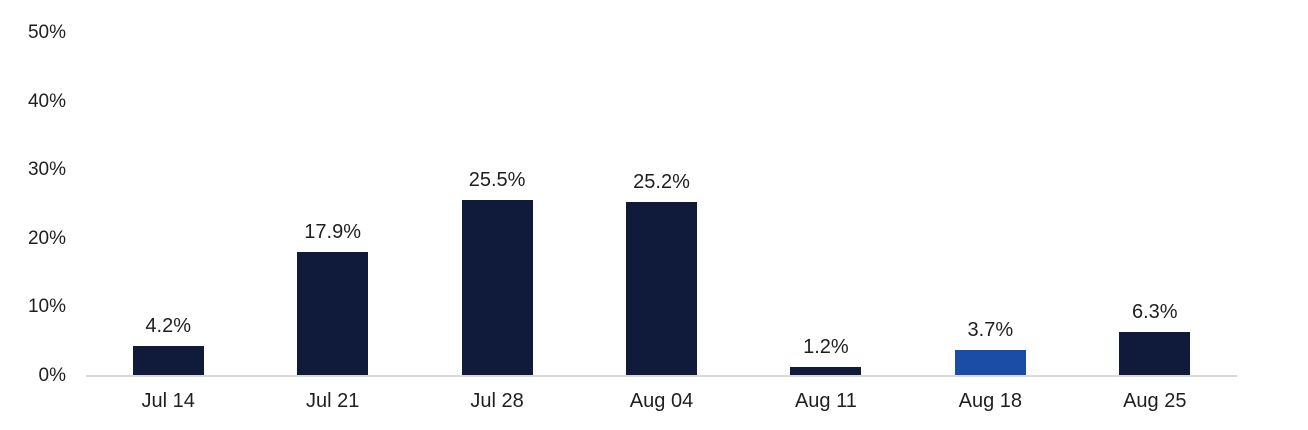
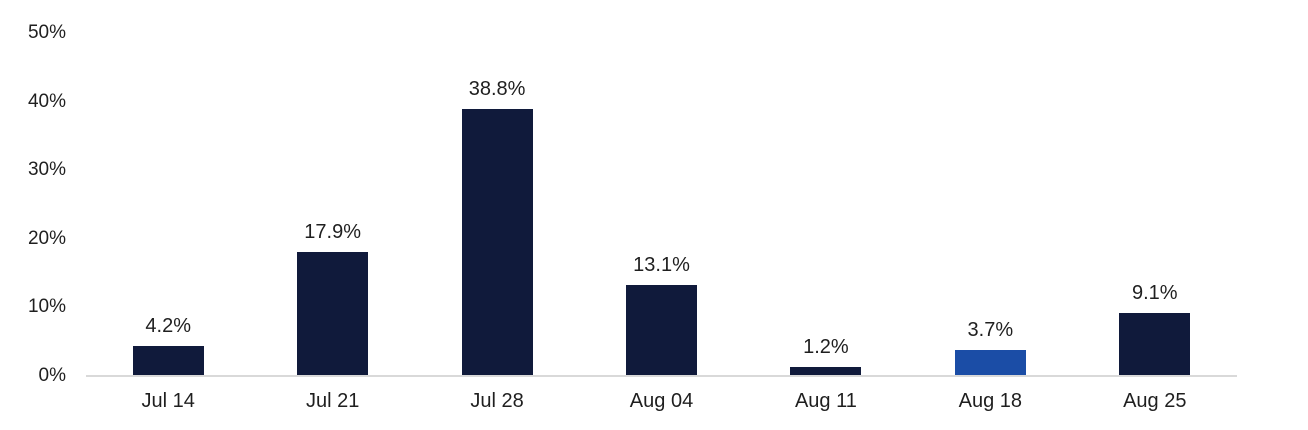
Jul 28: 25.5% -> 38.8%
Aug 04: 25.2% -> 13.1%
Aug 25: 6.3% -> 9.1%
